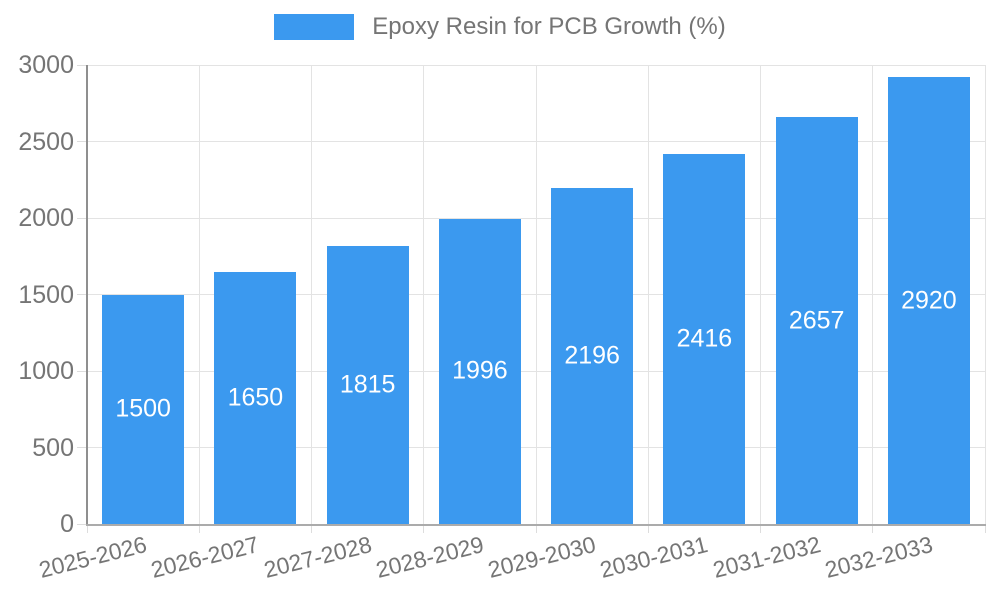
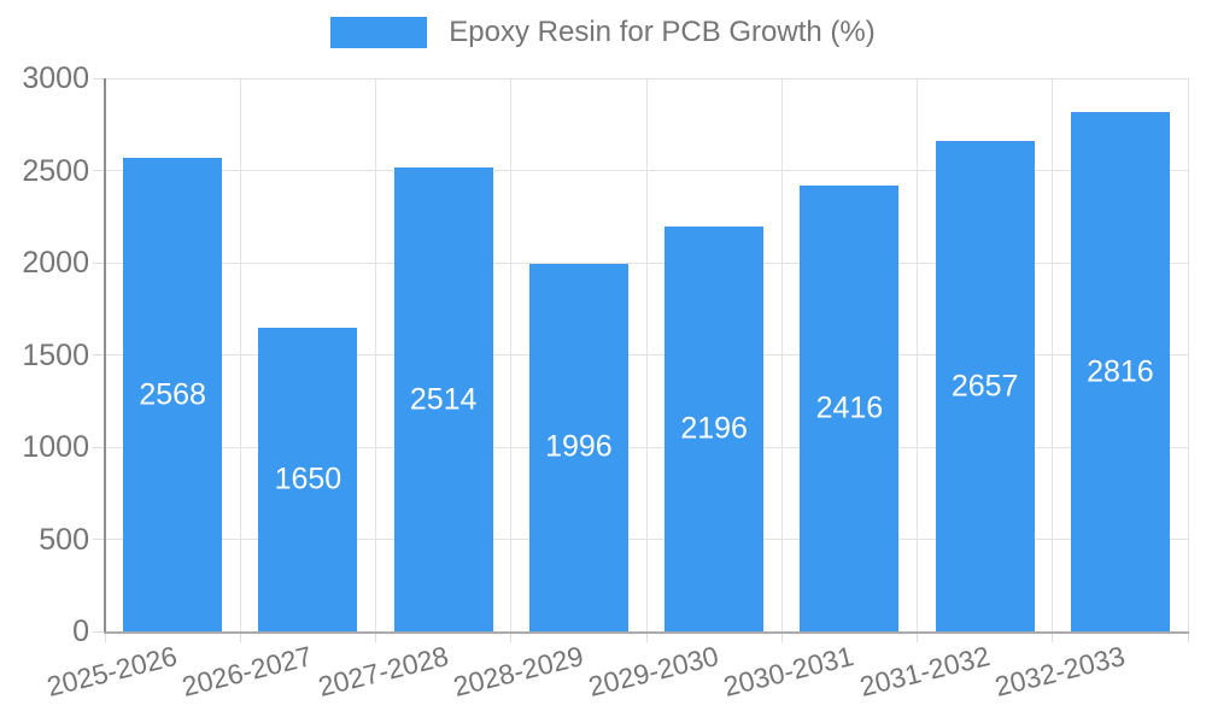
2025-2026: 1500 -> 2568
2027-2028: 1815 -> 2514
2032-2033: 2920 -> 2816
